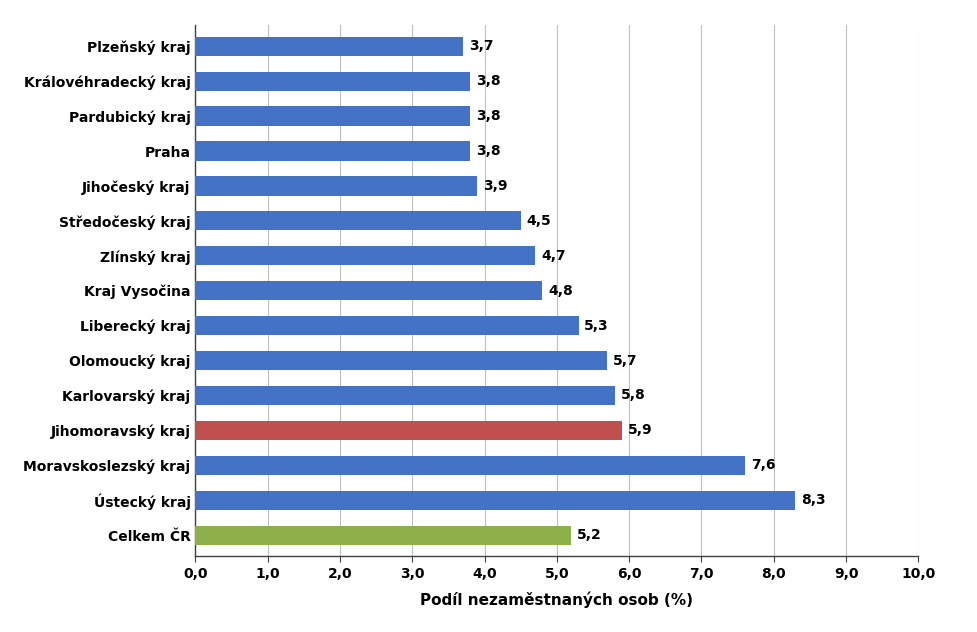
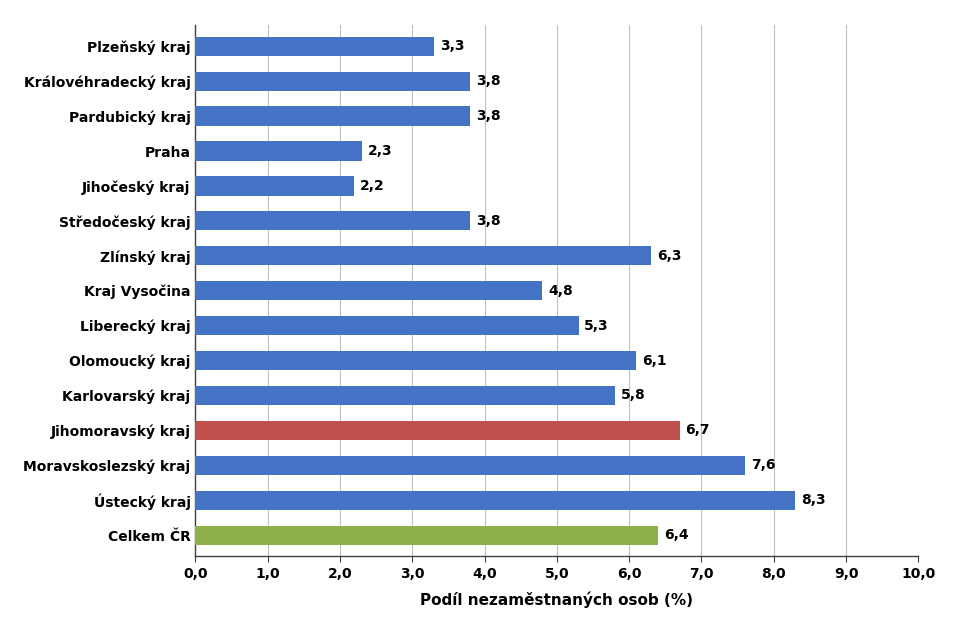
Plzeňský kraj: 3,7 -> 3,3
Praha: 3,8 -> 2,3
Jihočeský kraj: 3,9 -> 2,2
Středočeský kraj: 4,5 -> 3,8
Zlínský kraj: 4,7 -> 6,3
Olomoucký kraj: 5,7 -> 6,1
Jihomoravský kraj: 5,9 -> 6,7
Celkem ČR: 5,2 -> 6,4
